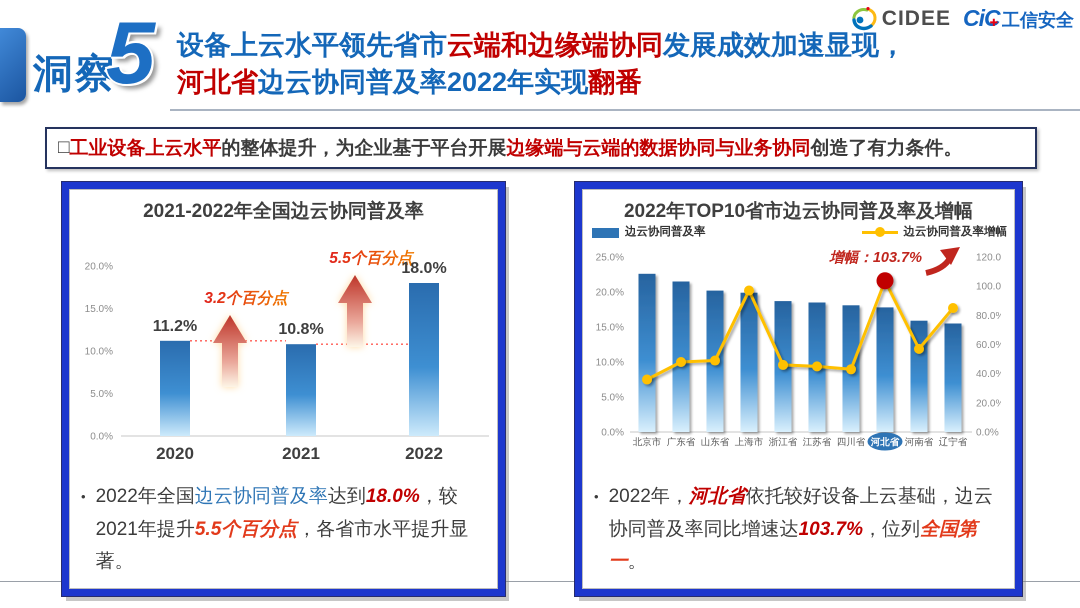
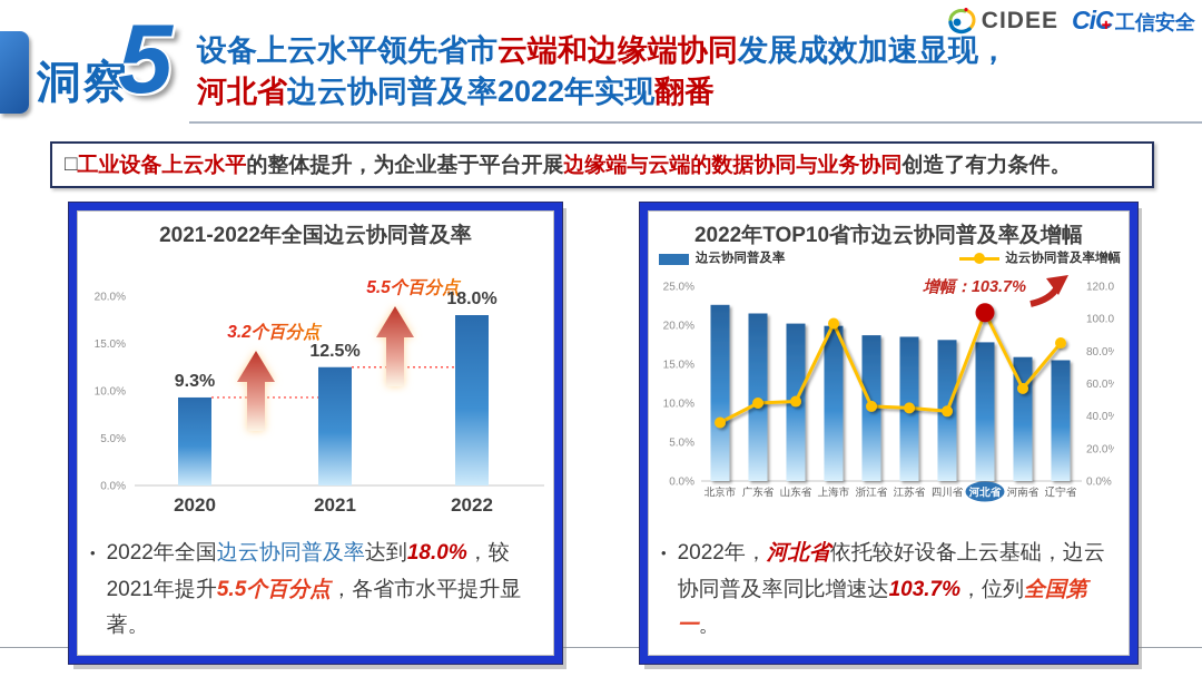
2021-2022年全国边云协同普及率/2020: 11.2% -> 9.3%
2021-2022年全国边云协同普及率/2021: 10.8% -> 12.5%
